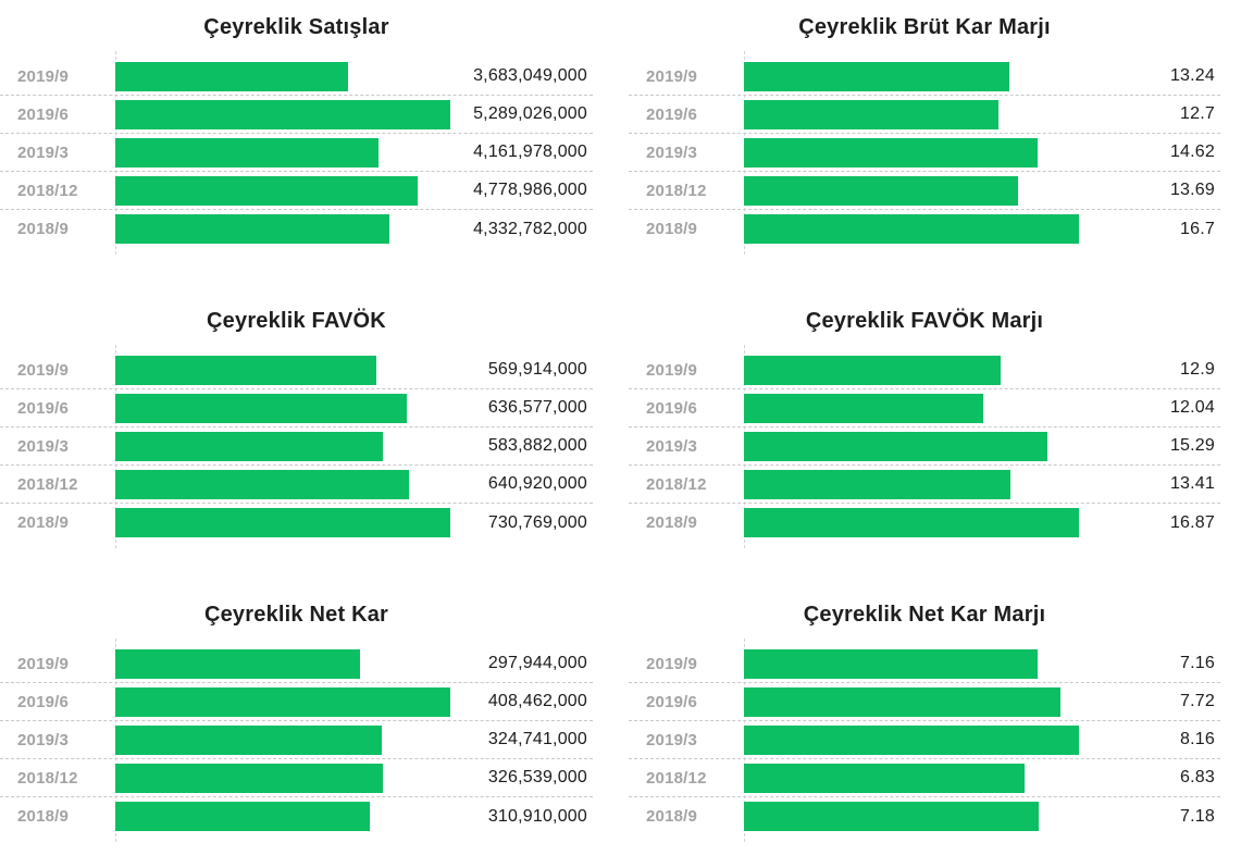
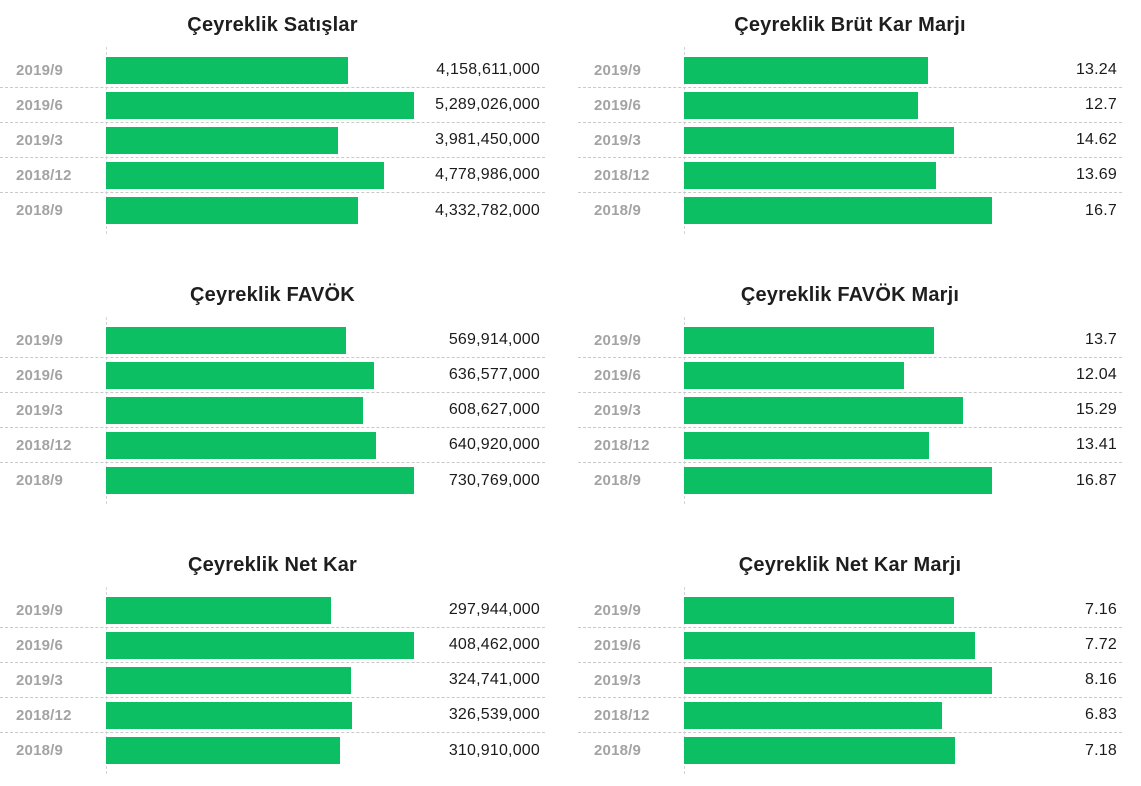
Çeyreklik Satışlar/2019/9: 3,683,049,000 -> 4,158,611,000
Çeyreklik Satışlar/2019/3: 4,161,978,000 -> 3,981,450,000
Çeyreklik FAVÖK/2019/3: 583,882,000 -> 608,627,000
Çeyreklik FAVÖK Marjı/2019/9: 12.9 -> 13.7
